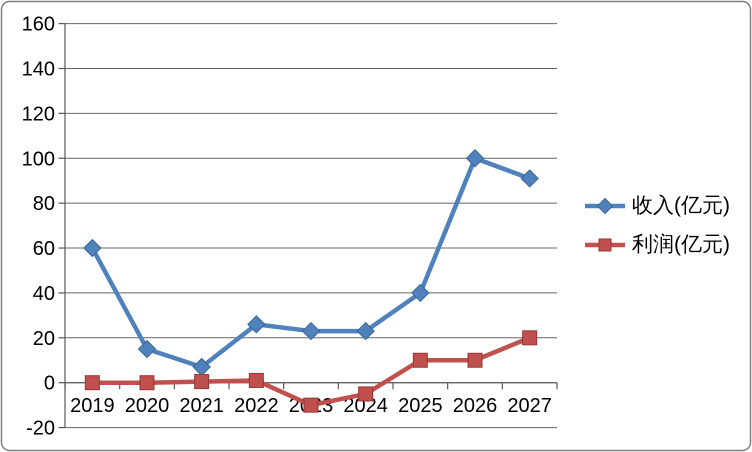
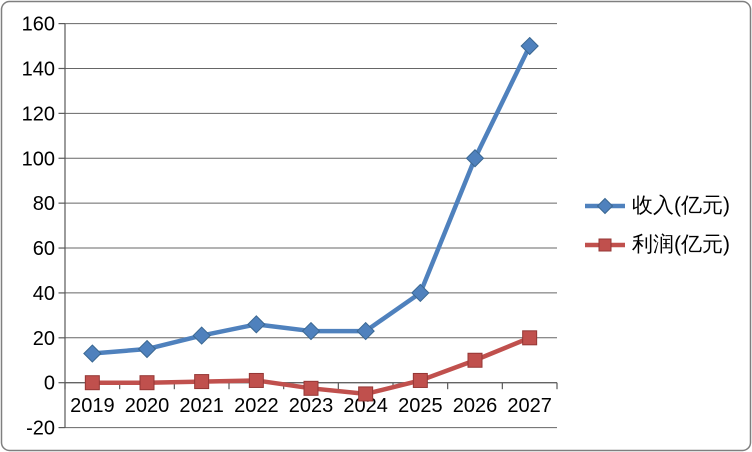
收入(亿元)/2019: 60 -> 13
收入(亿元)/2021: 7 -> 21
利润(亿元)/2023: -10 -> -2
利润(亿元)/2025: 10 -> 1
收入(亿元)/2027: 91 -> 150
